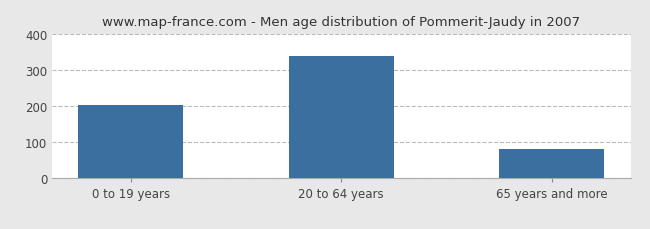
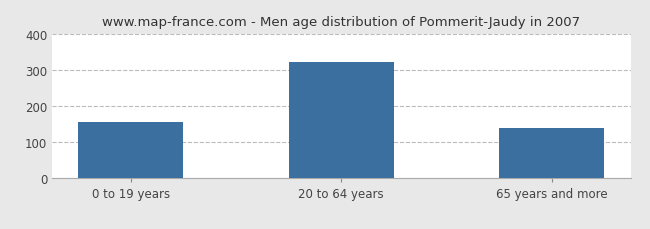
0 to 19 years: 203 -> 155
20 to 64 years: 338 -> 320
65 years and more: 80 -> 140
